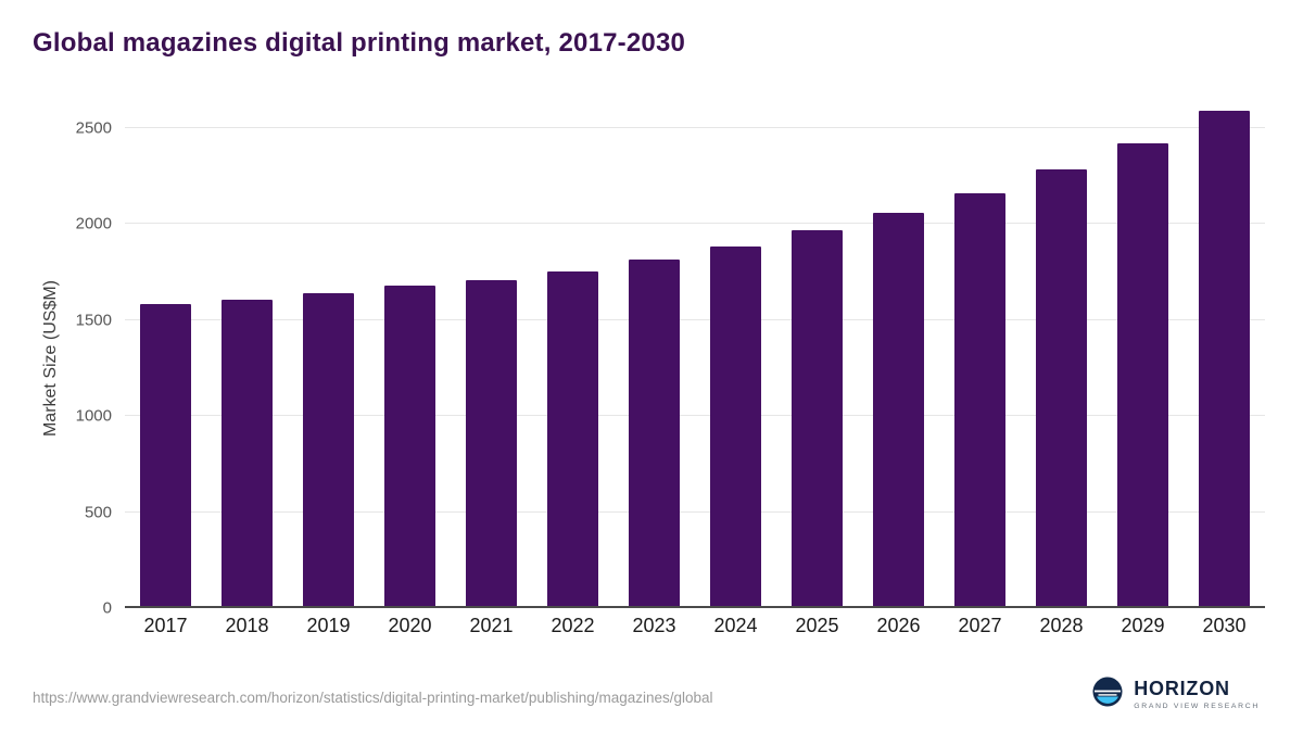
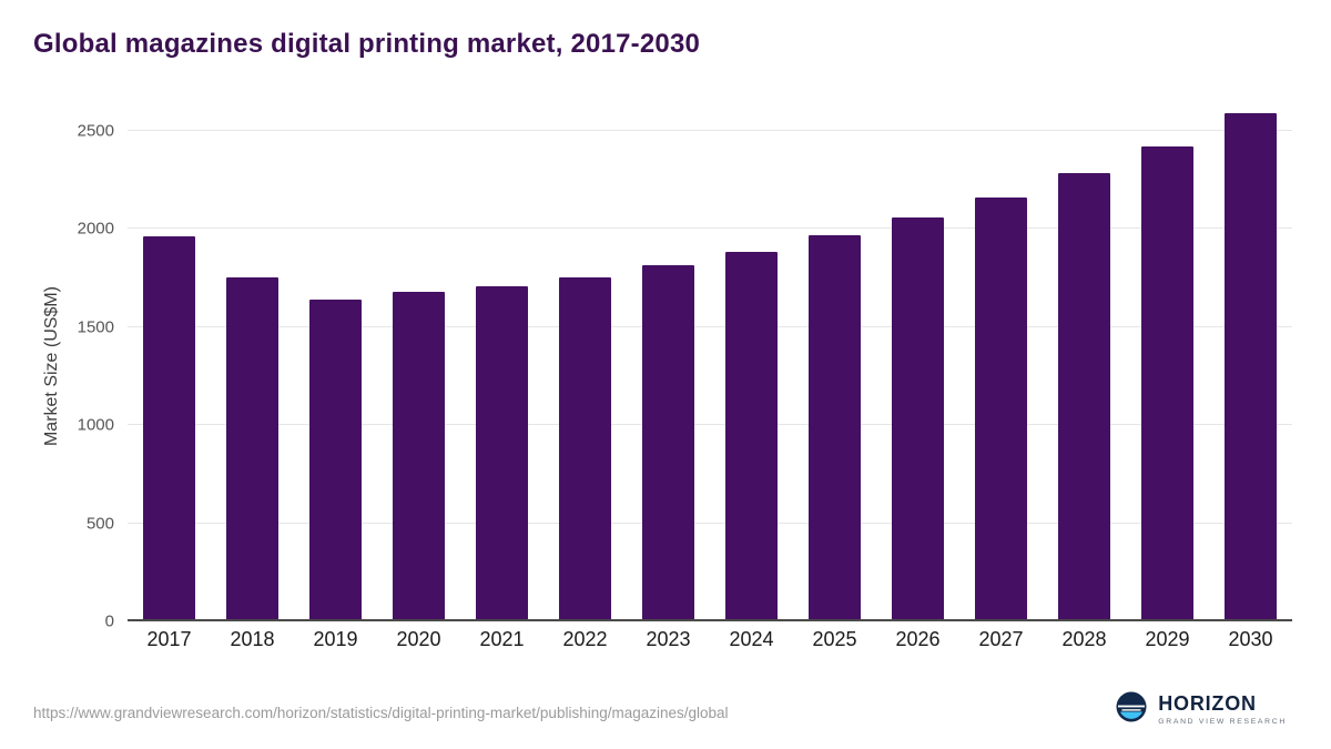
2017: 1580 -> 1960
2018: 1600 -> 1750
